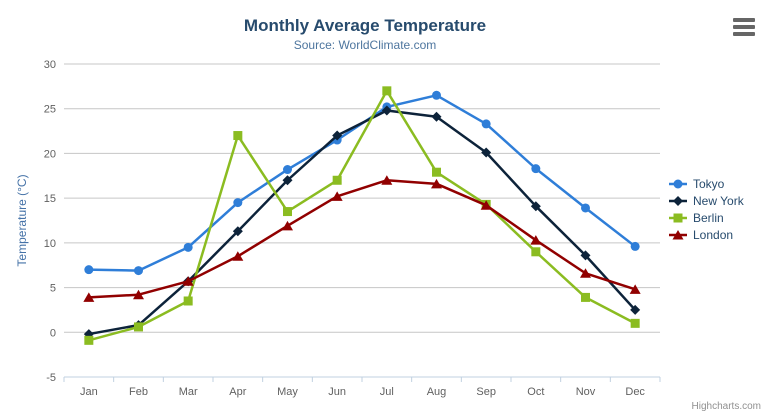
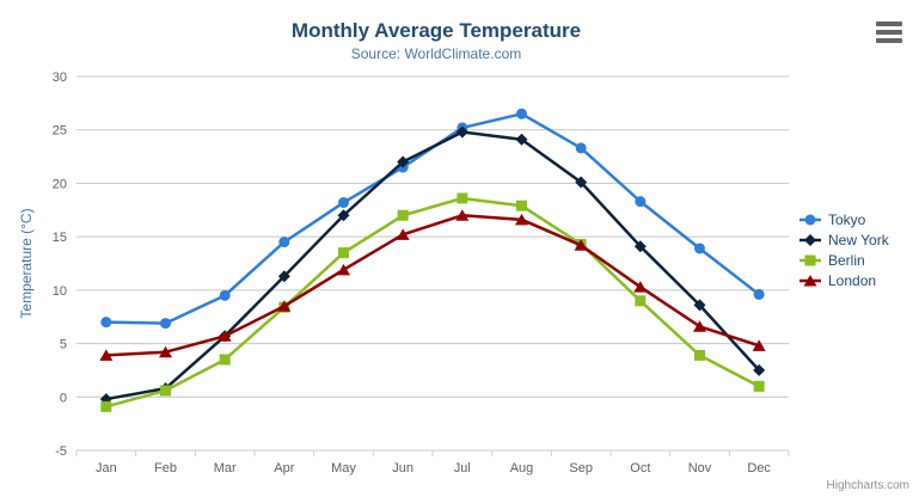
Berlin/Apr: 22 -> 8
Berlin/Jul: 27 -> 19
